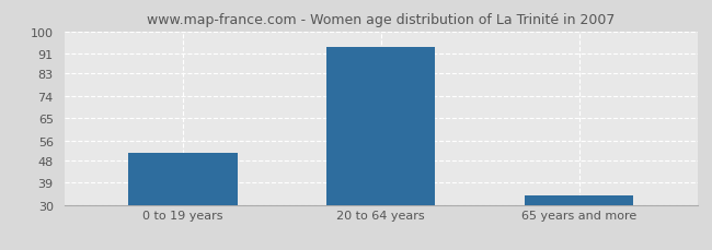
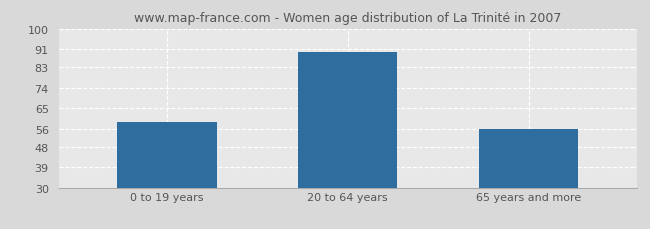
0 to 19 years: 51 -> 59
20 to 64 years: 94 -> 90
65 years and more: 34 -> 56
